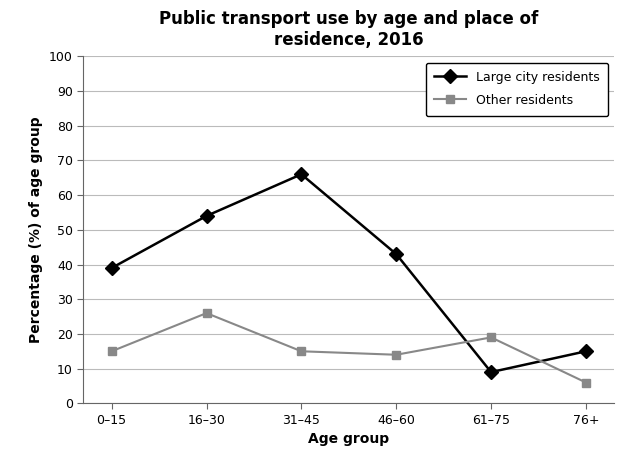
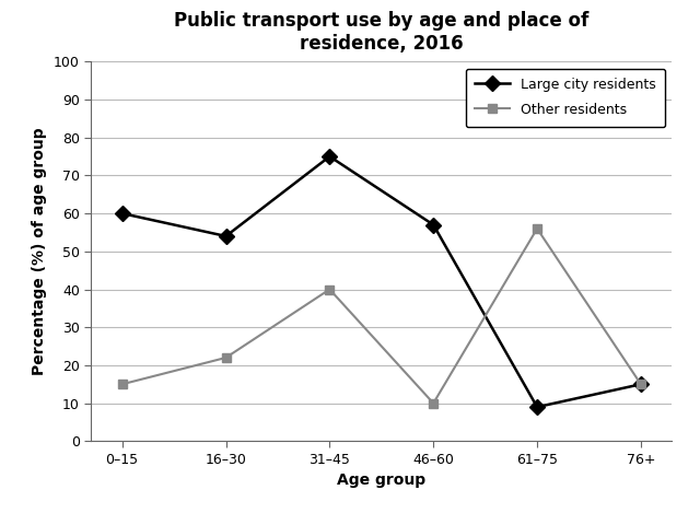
Large city residents/0–15: 39 -> 60
Other residents/16–30: 26 -> 22
Large city residents/31–45: 66 -> 75
Other residents/31–45: 15 -> 40
Large city residents/46–60: 43 -> 57
Other residents/46–60: 14 -> 10
Other residents/61–75: 19 -> 56
Other residents/76+: 6 -> 15
